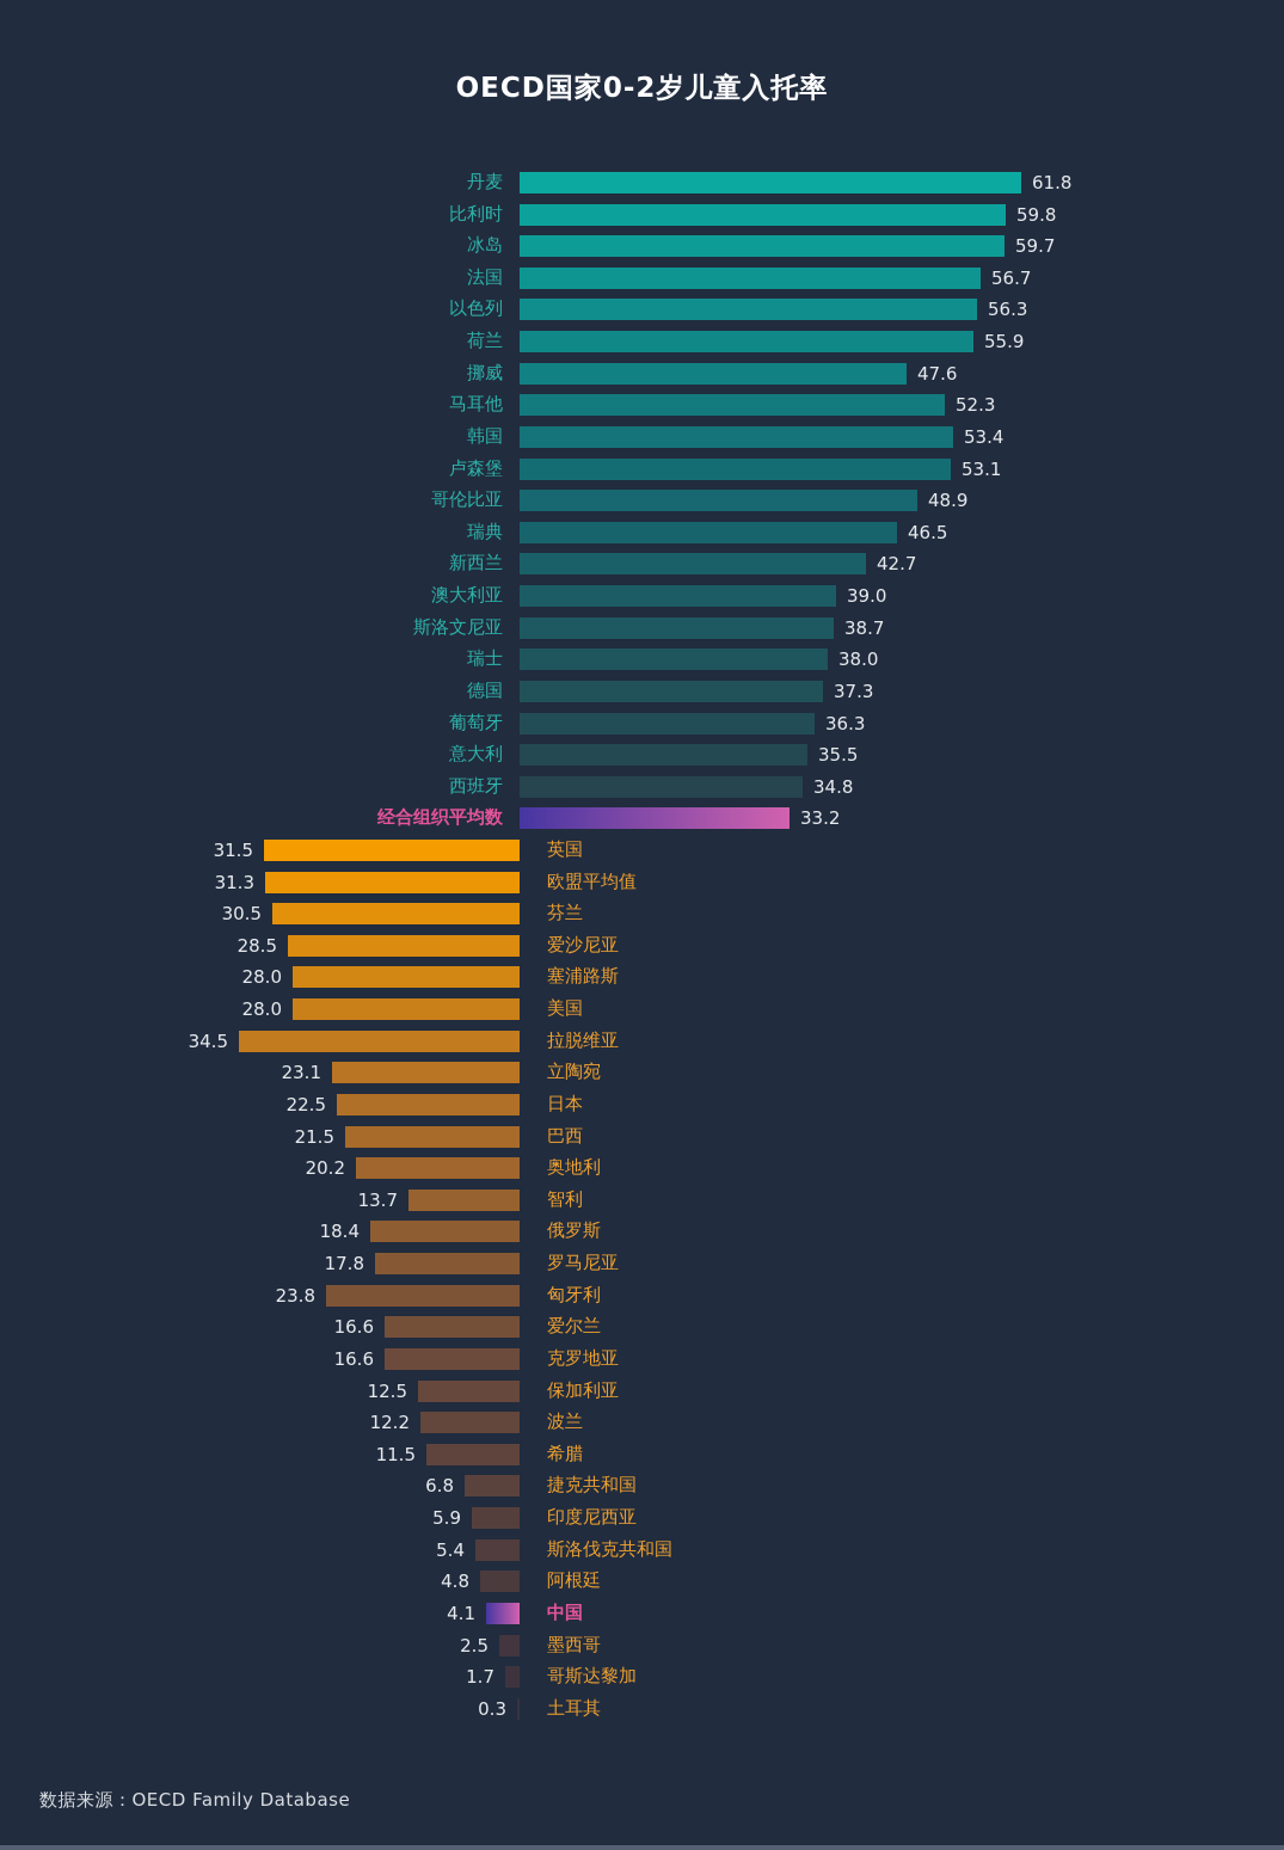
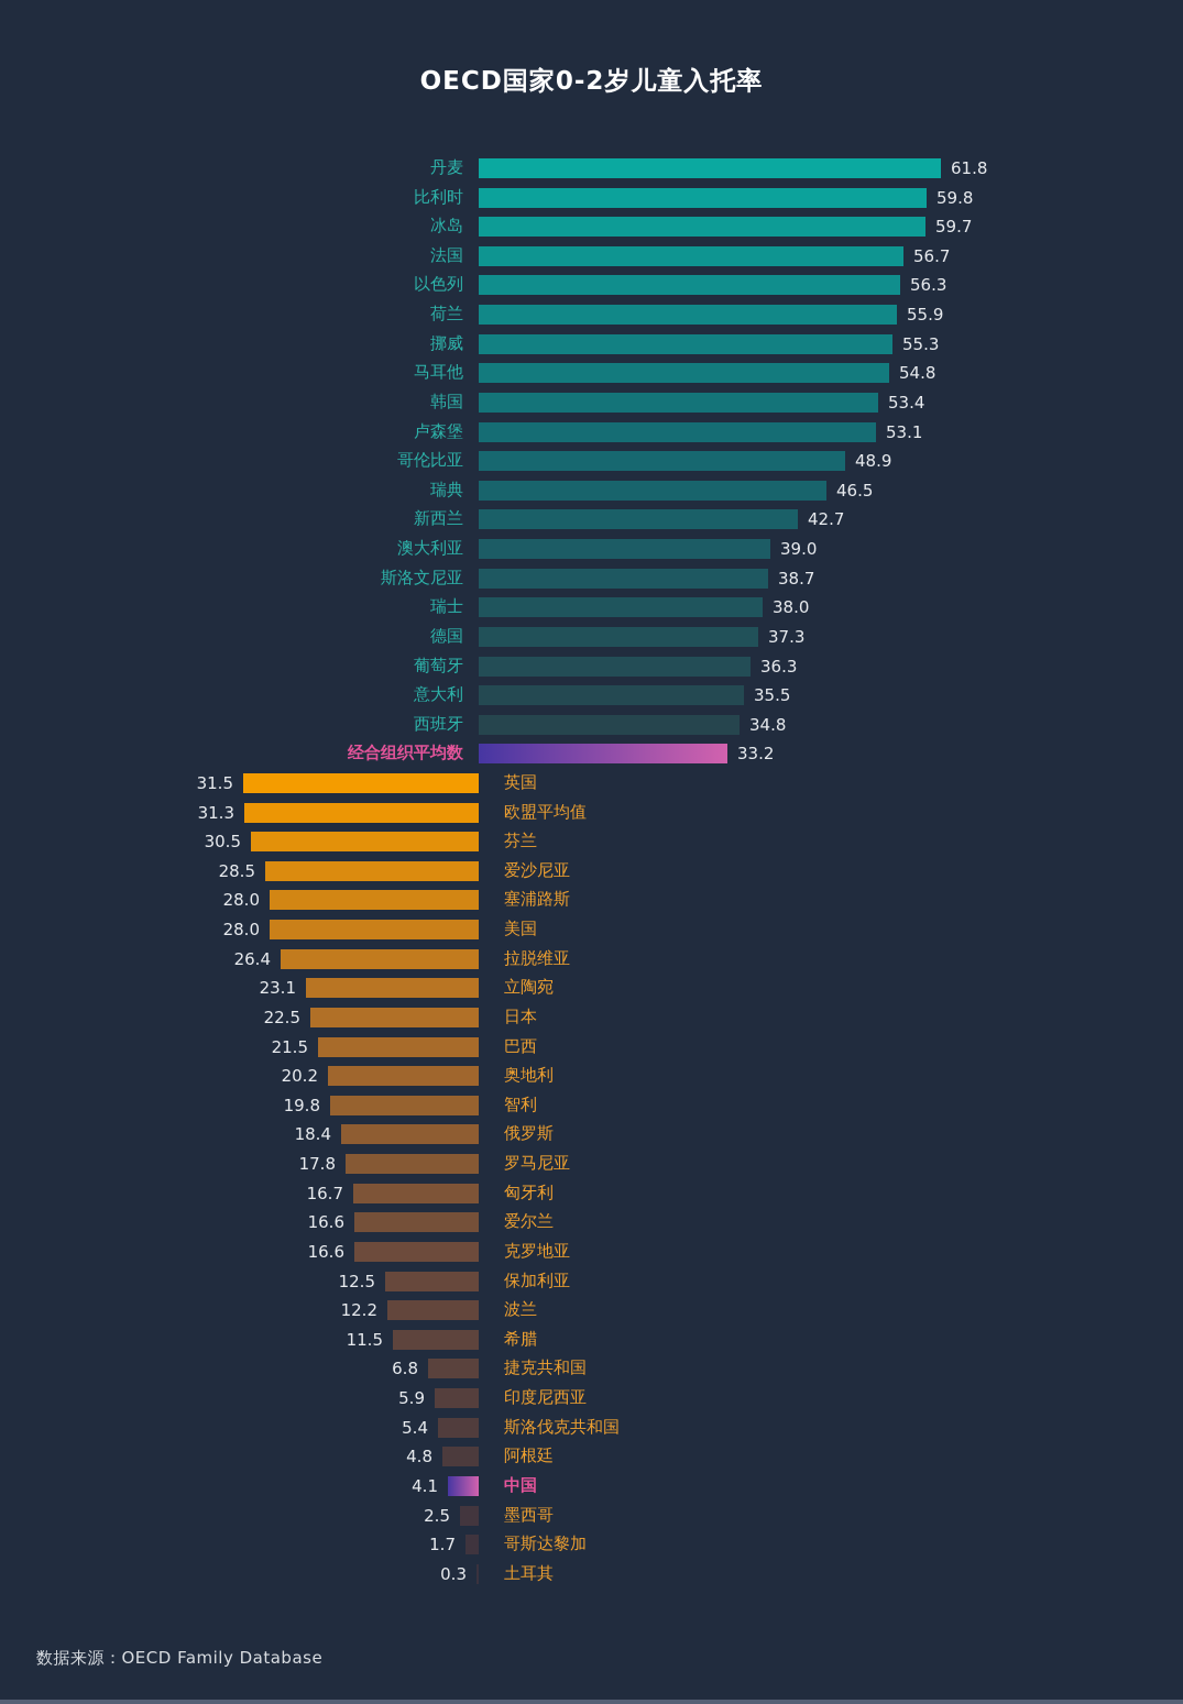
挪威: 47.6 -> 55.3
马耳他: 52.3 -> 54.8
拉脱维亚: 34.5 -> 26.4
智利: 13.7 -> 19.8
匈牙利: 23.8 -> 16.7
